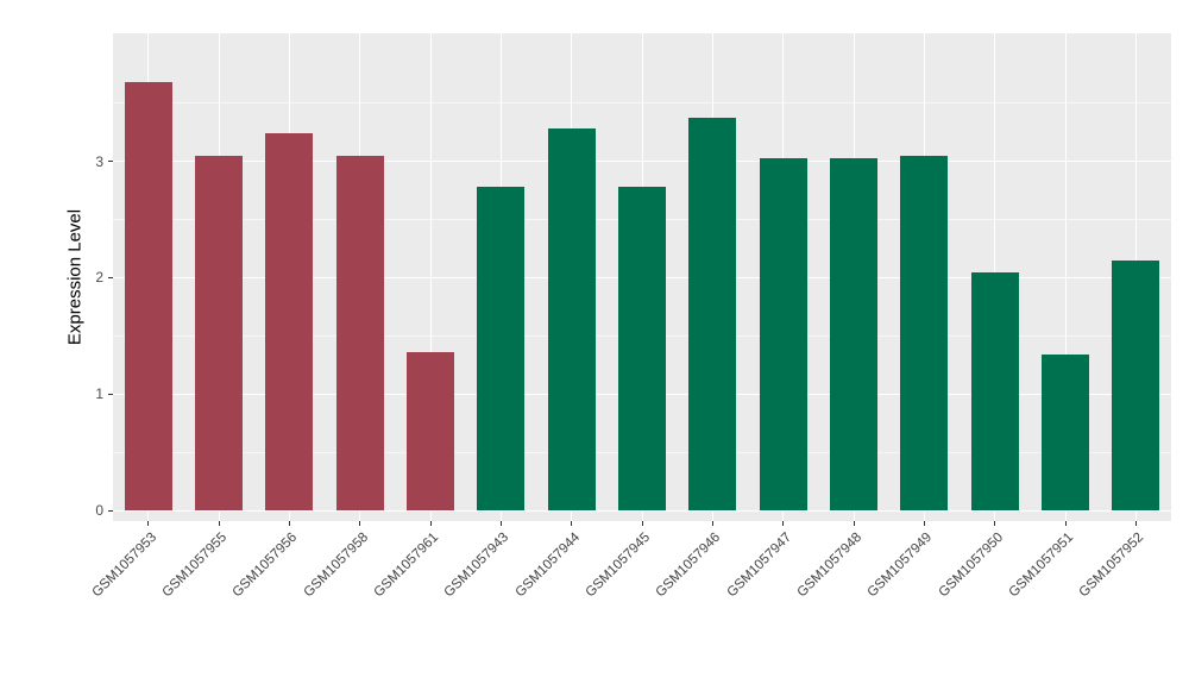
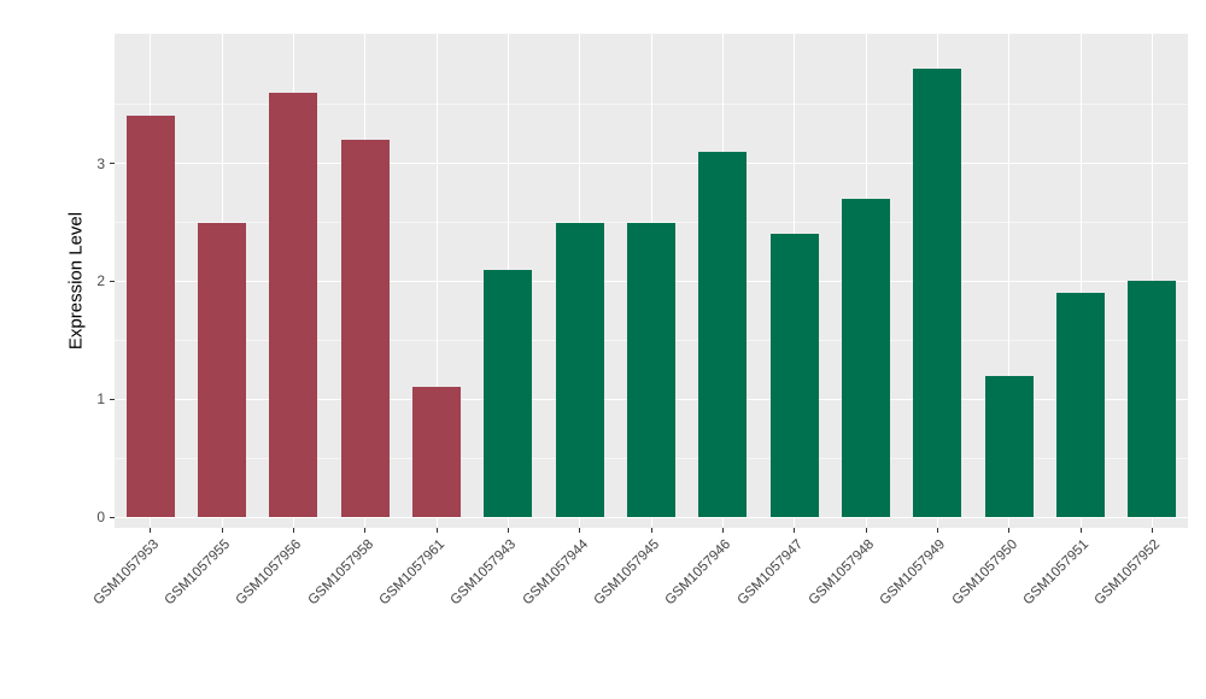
GSM1057953: 3.7 -> 3.4
GSM1057955: 3.0 -> 2.5
GSM1057956: 3.2 -> 3.6
GSM1057958: 3.0 -> 3.2
GSM1057961: 1.4 -> 1.1
GSM1057943: 2.8 -> 2.1
GSM1057944: 3.3 -> 2.5
GSM1057945: 2.8 -> 2.5
GSM1057946: 3.4 -> 3.1
GSM1057947: 3.0 -> 2.4
GSM1057948: 3.0 -> 2.7
GSM1057949: 3.0 -> 3.8
GSM1057950: 2.0 -> 1.2
GSM1057951: 1.3 -> 1.9
GSM1057952: 2.1 -> 2.0
